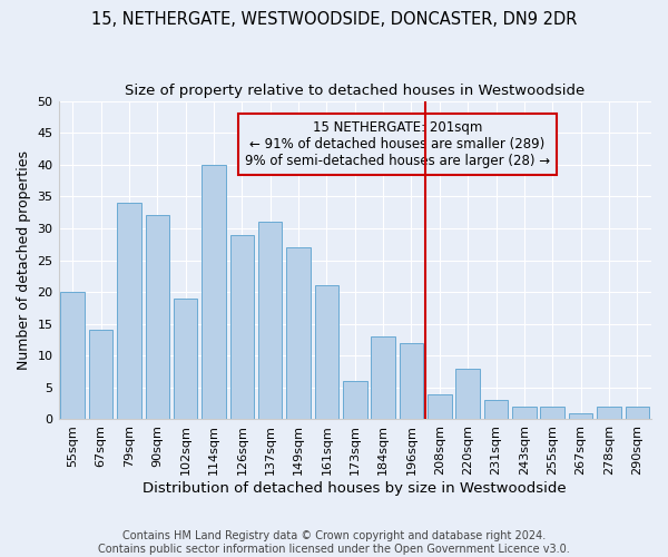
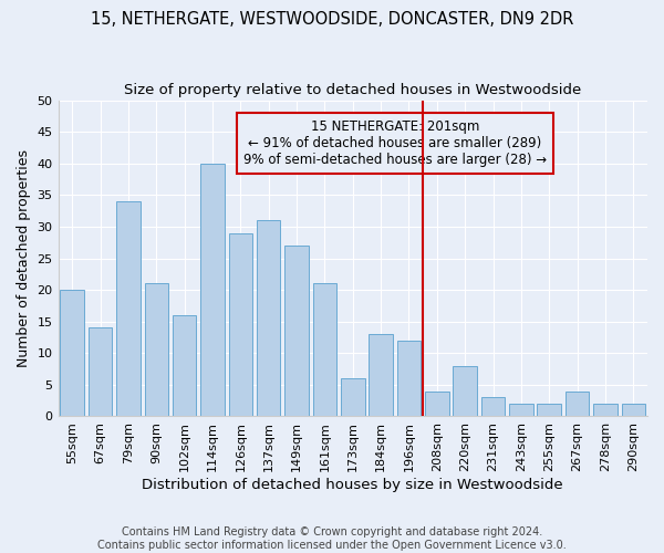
90sqm: 32 -> 21
102sqm: 19 -> 16
267sqm: 1 -> 4
